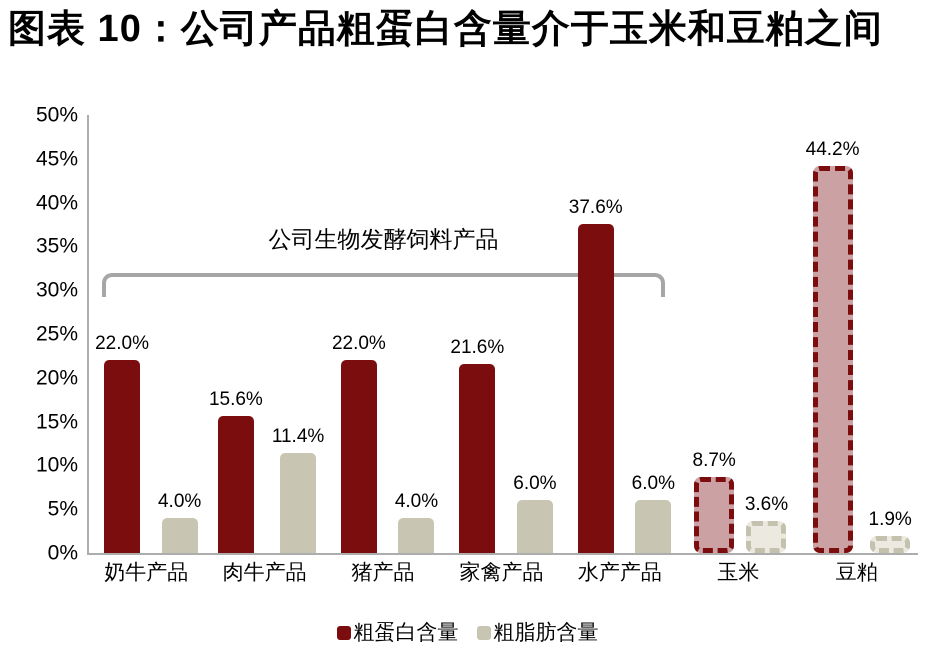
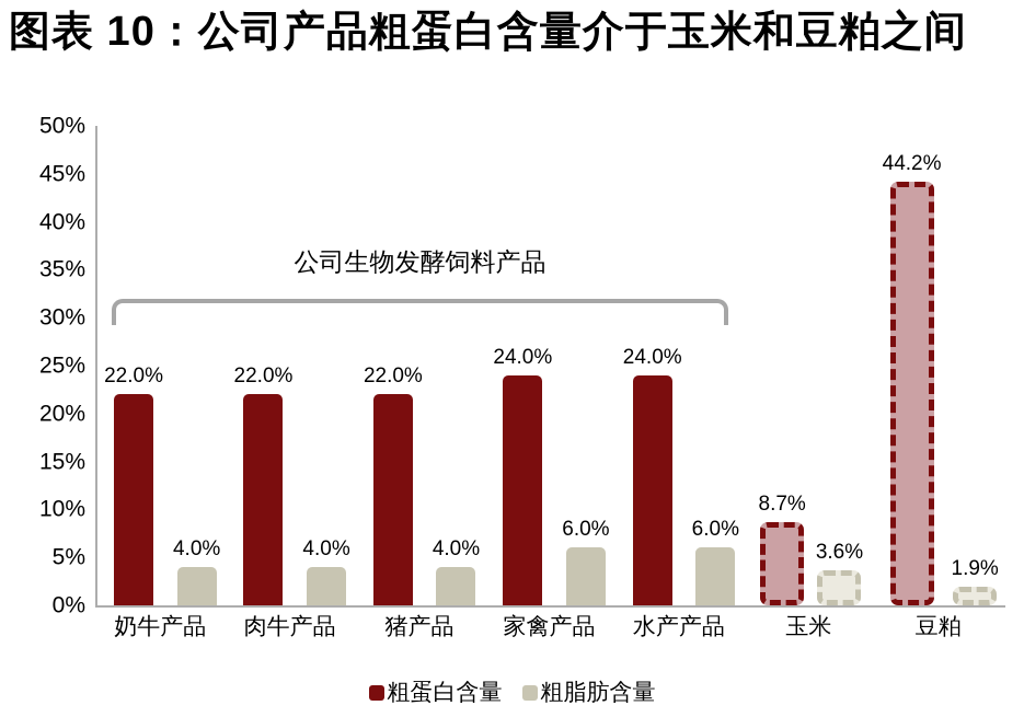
粗蛋白含量/肉牛产品: 15.6% -> 22.0%
粗脂肪含量/肉牛产品: 11.4% -> 4.0%
粗蛋白含量/家禽产品: 21.6% -> 24.0%
粗蛋白含量/水产产品: 37.6% -> 24.0%
